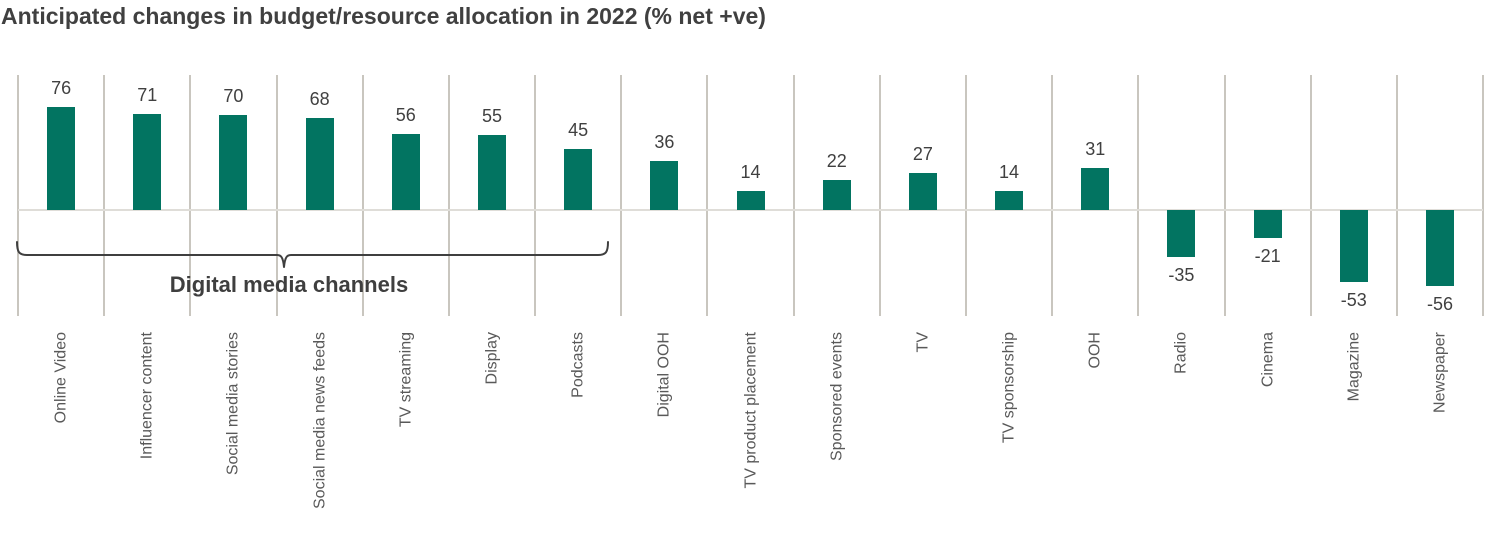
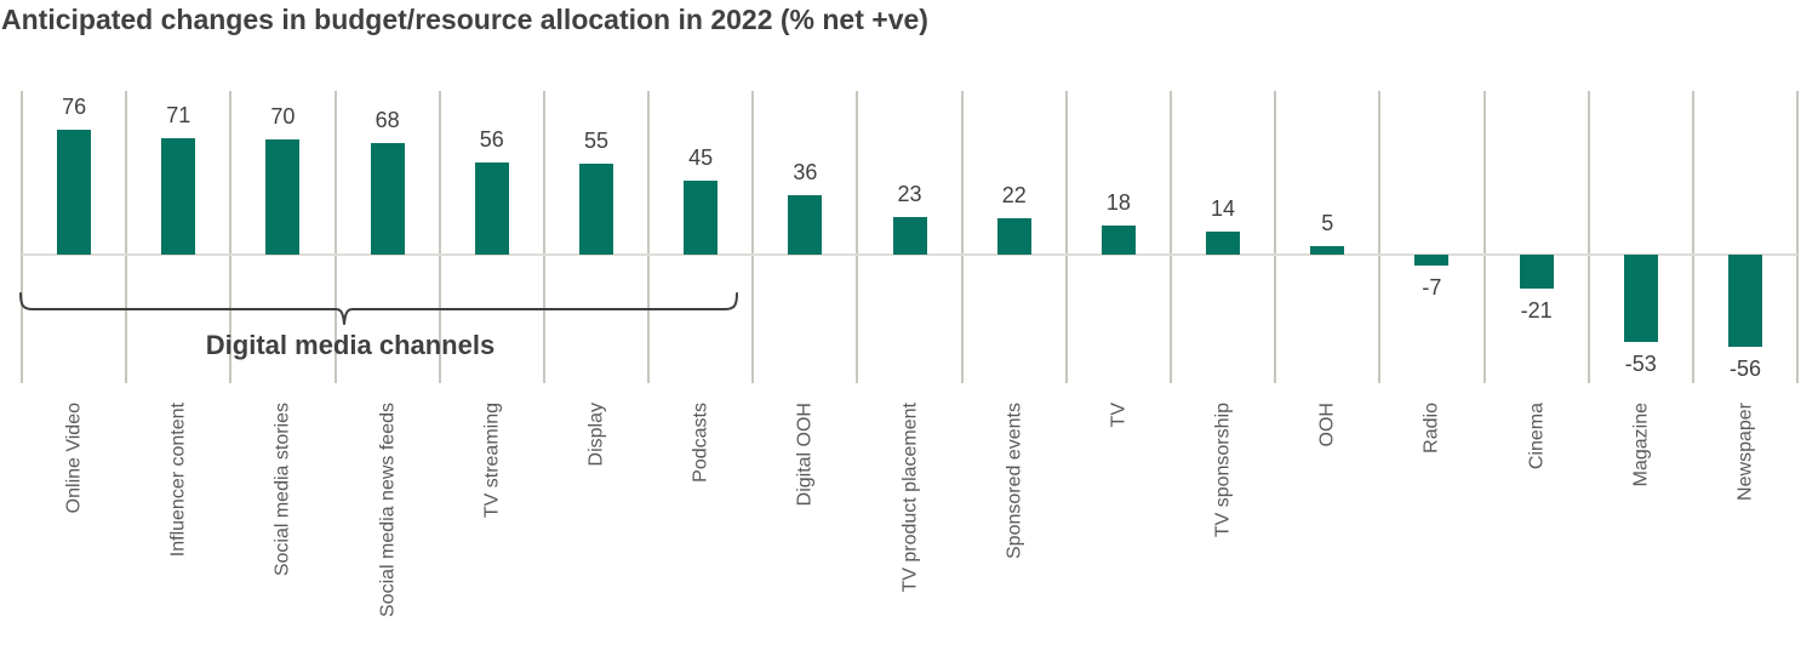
TV product placement: 14 -> 23
TV: 27 -> 18
OOH: 31 -> 5
Radio: -35 -> -7
